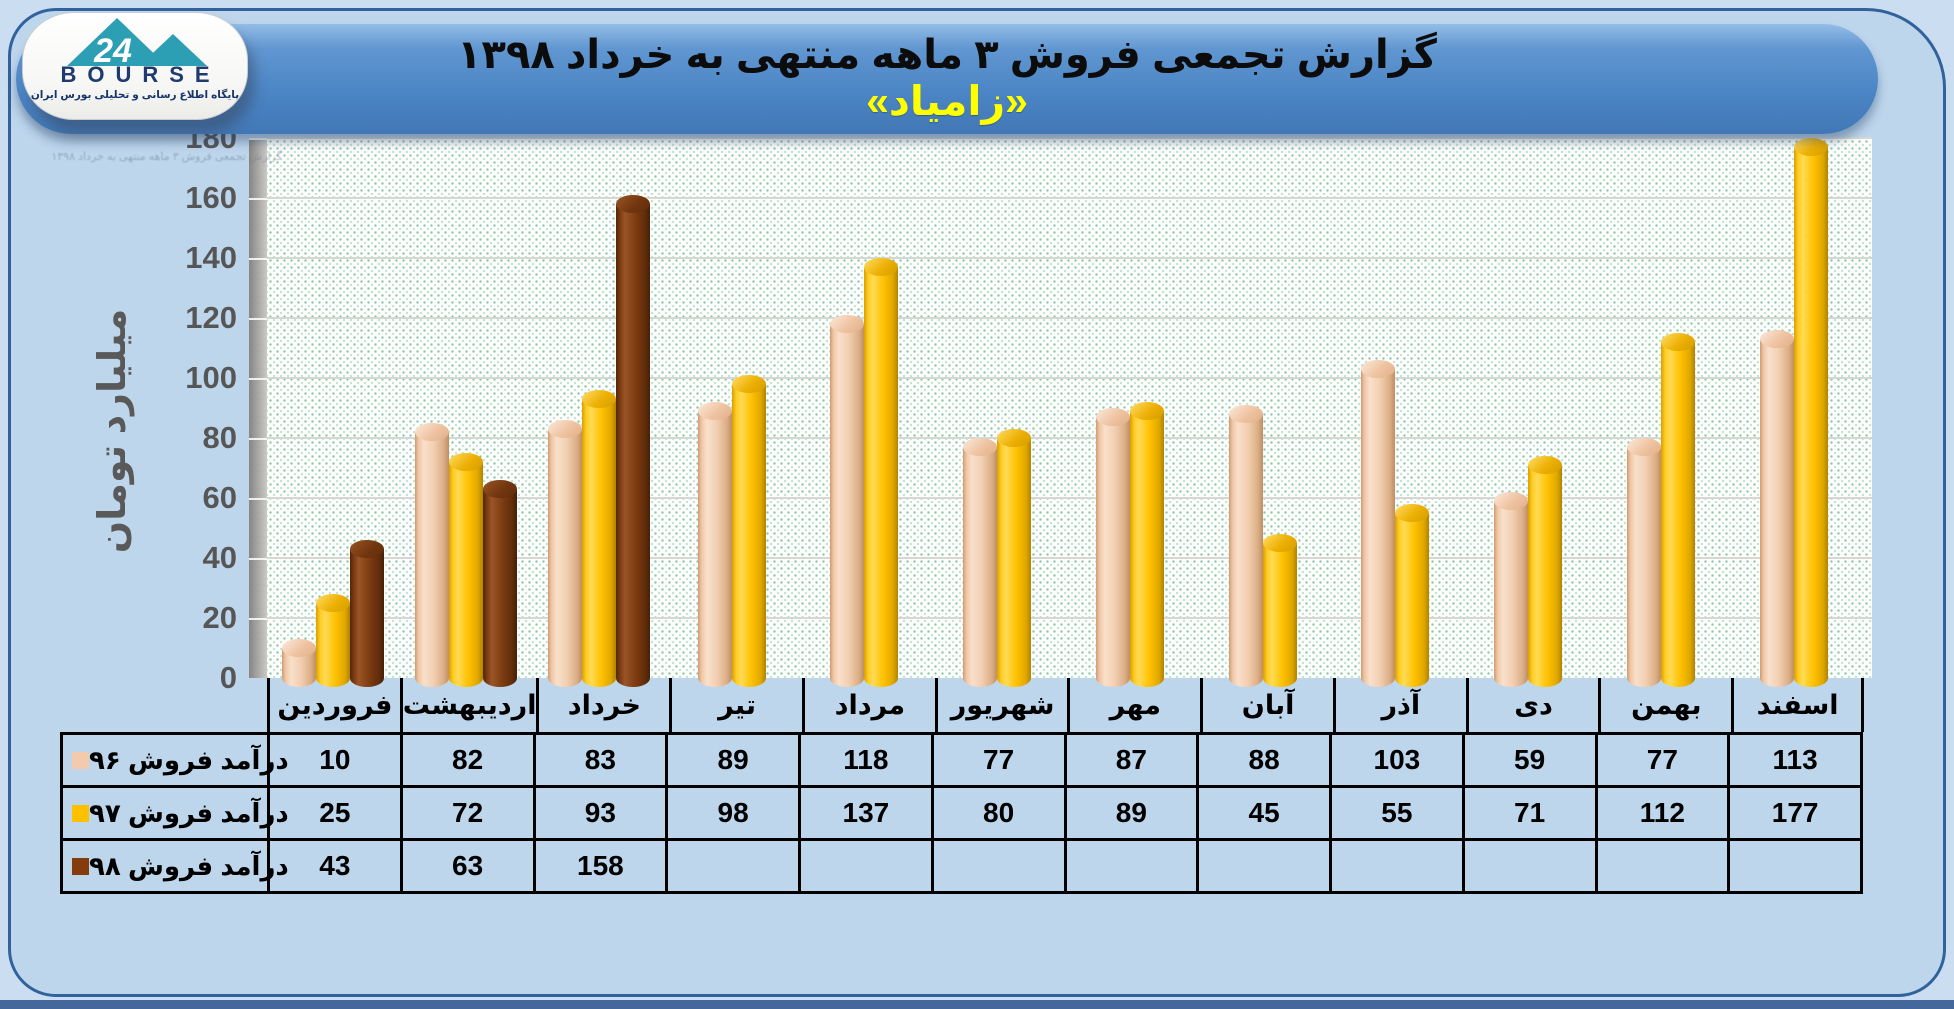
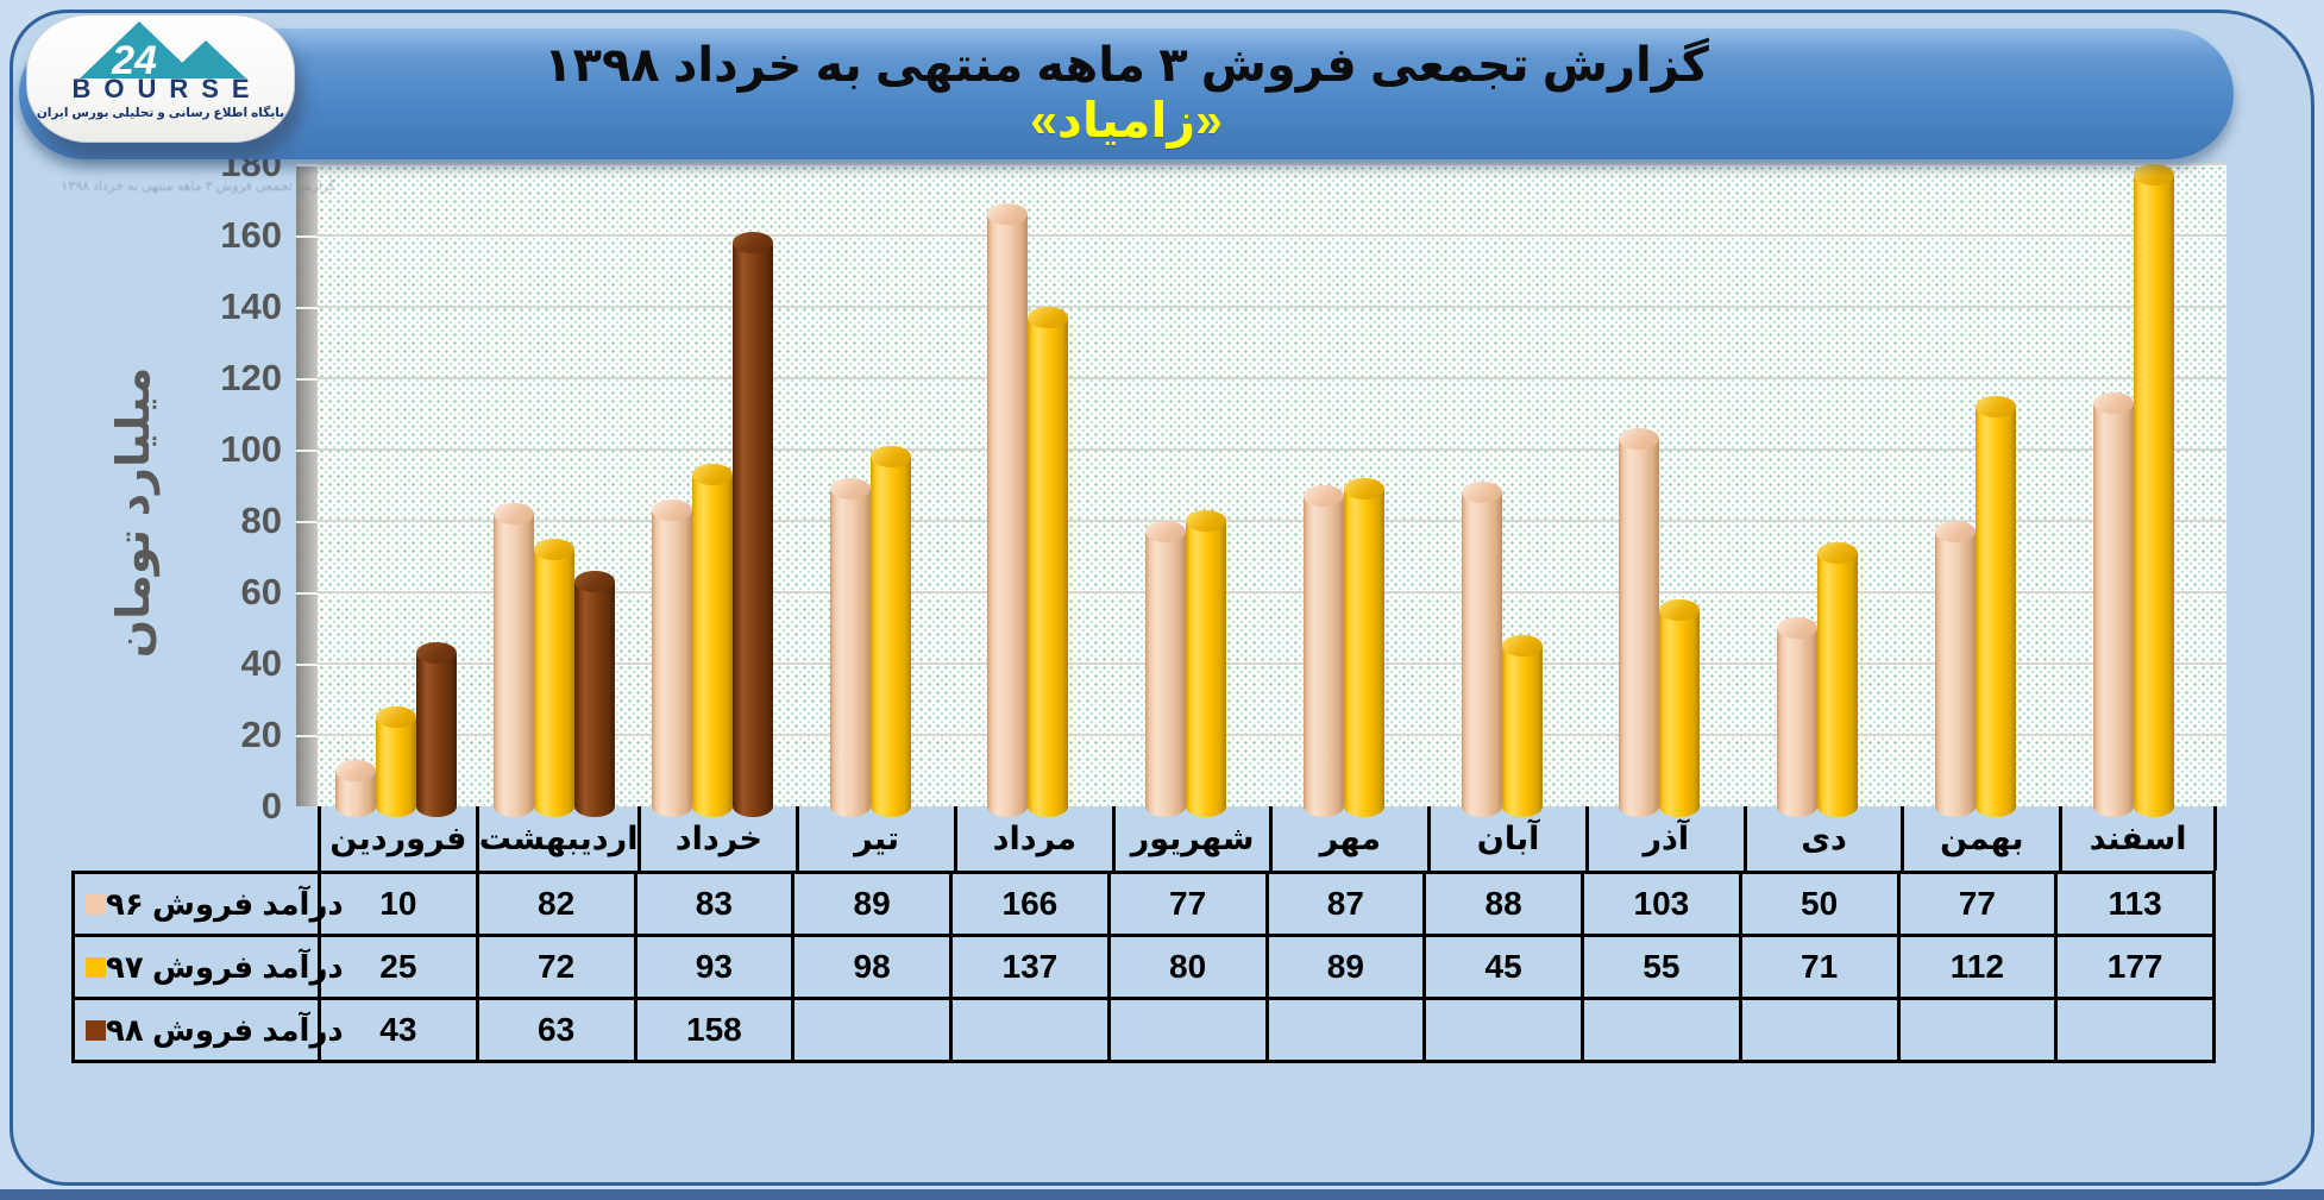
درآمد فروش ۹۶/مرداد: 118 -> 166
درآمد فروش ۹۶/دی: 59 -> 50
